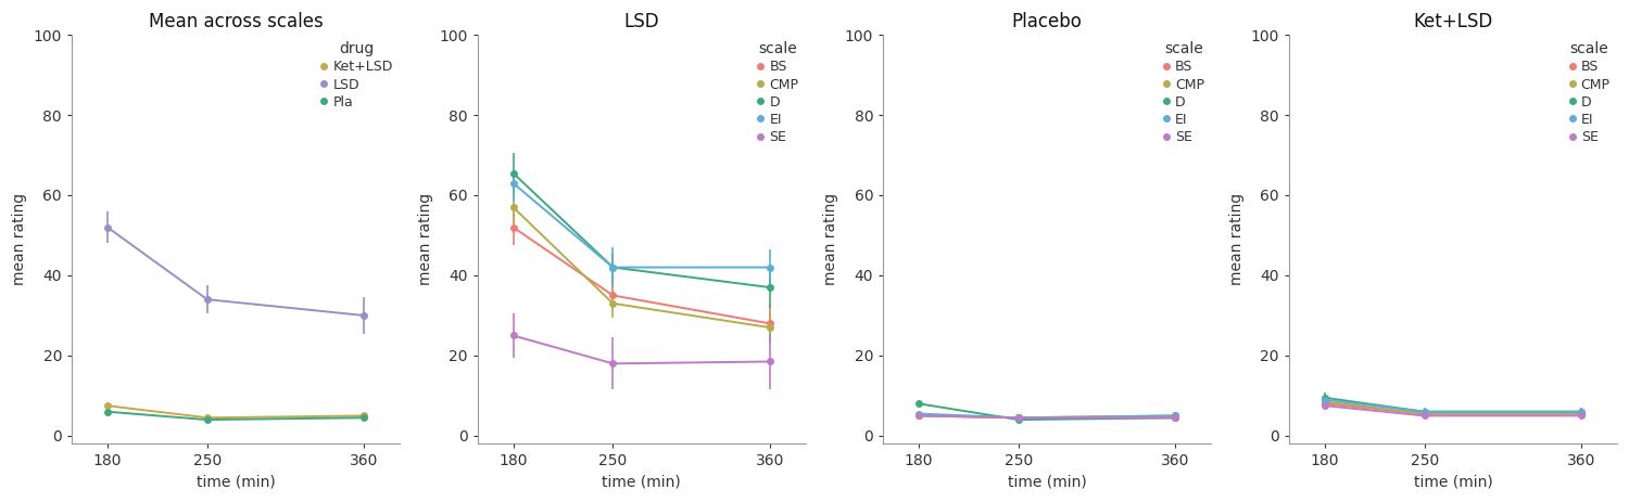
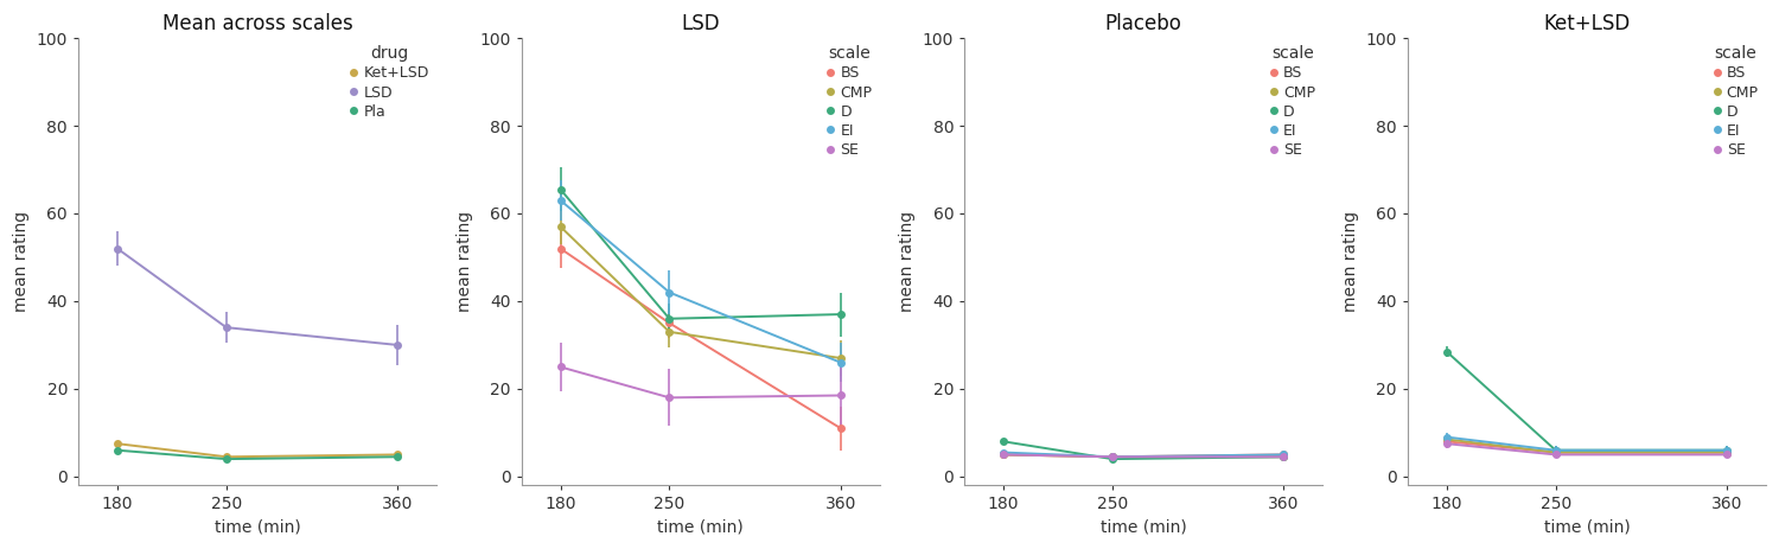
LSD/D/250: 42.0 -> 36.0
LSD/BS/360: 28 -> 11
LSD/EI/360: 42 -> 26
Ket+LSD/D/180: 9.5 -> 28.5
